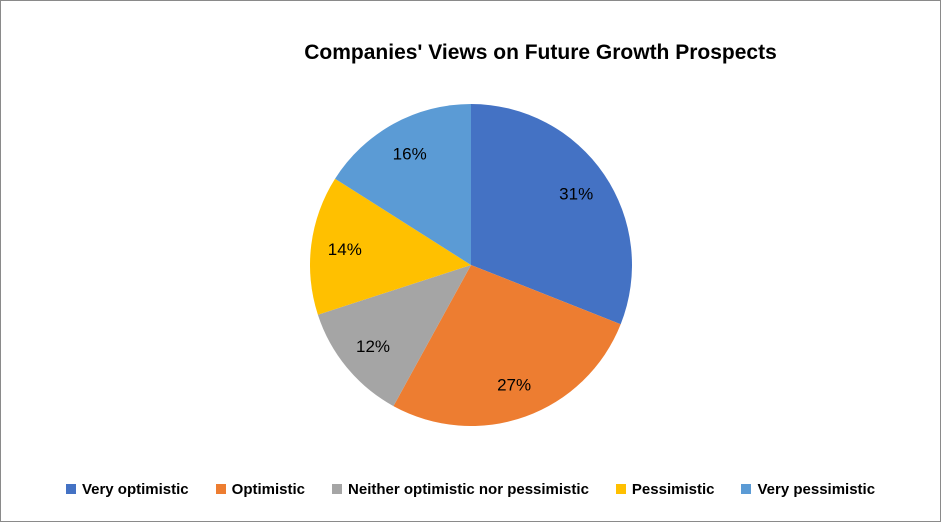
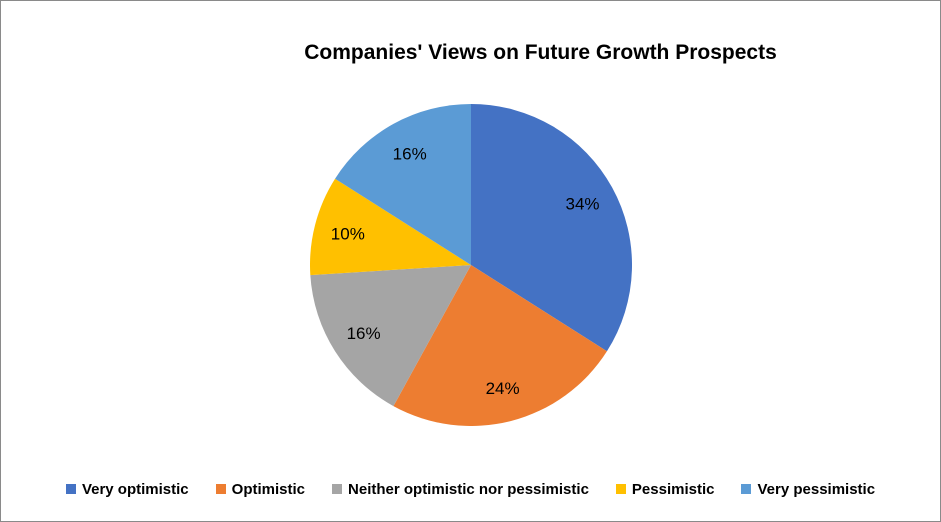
Very optimistic: 31% -> 34%
Optimistic: 27% -> 24%
Neither optimistic nor pessimistic: 12% -> 16%
Pessimistic: 14% -> 10%
